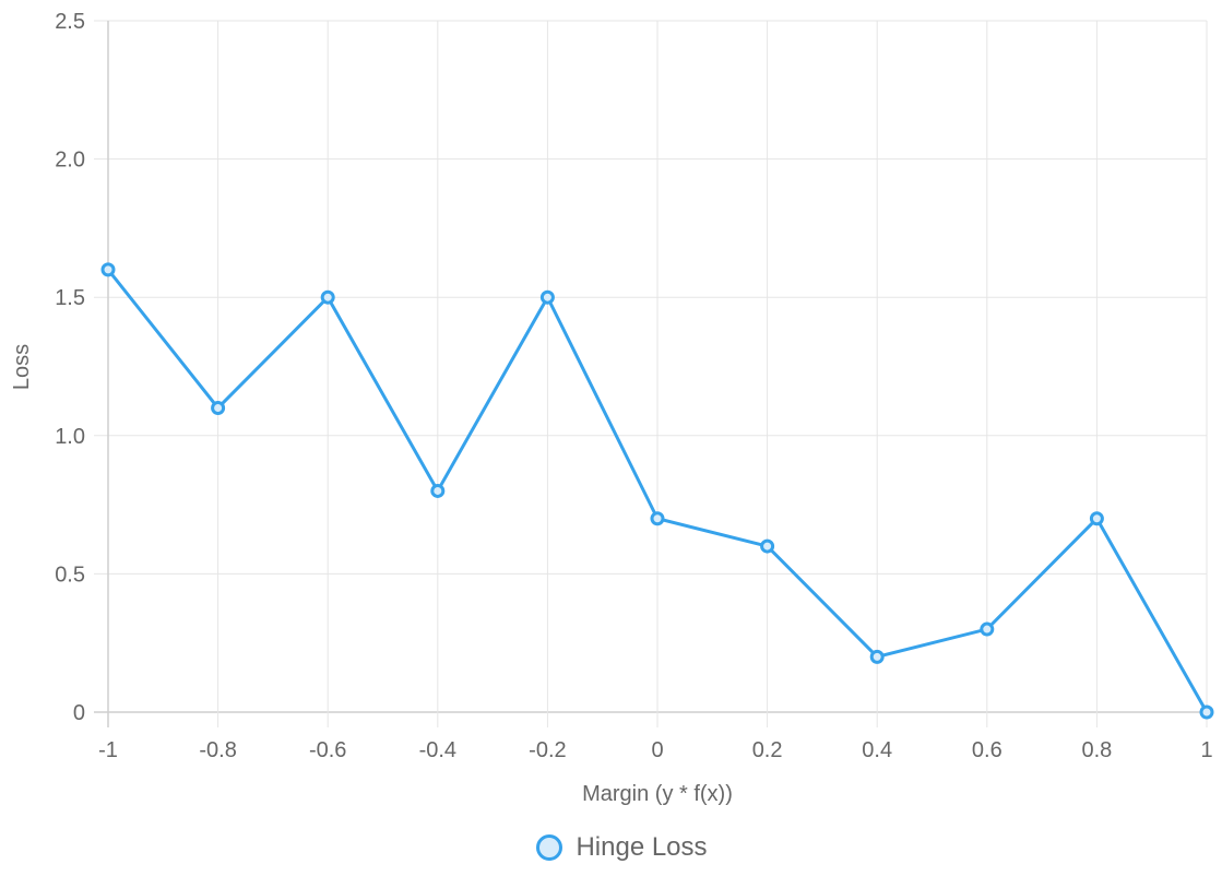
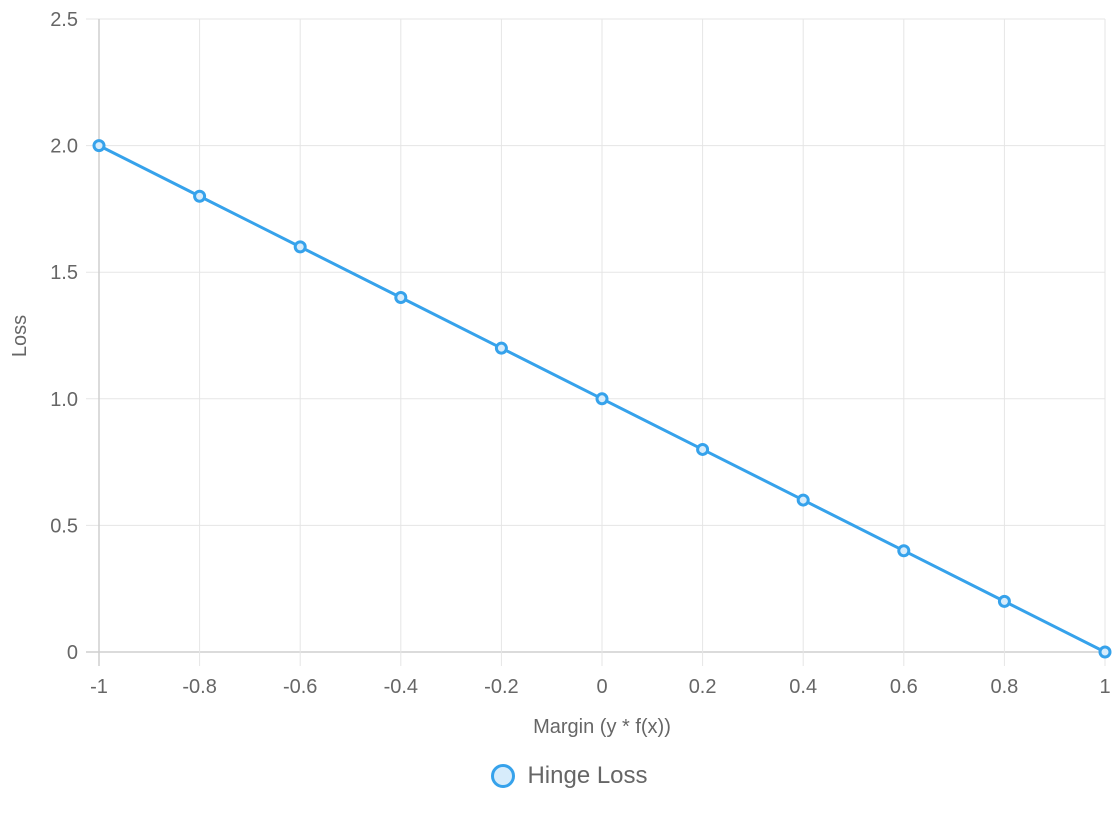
-1: 1.6 -> 2.0
-0.8: 1.1 -> 1.8
-0.6: 1.5 -> 1.6
-0.4: 0.8 -> 1.4
-0.2: 1.5 -> 1.2
0: 0.7 -> 1.0
0.2: 0.6 -> 0.8
0.4: 0.2 -> 0.6
0.6: 0.3 -> 0.4
0.8: 0.7 -> 0.2
